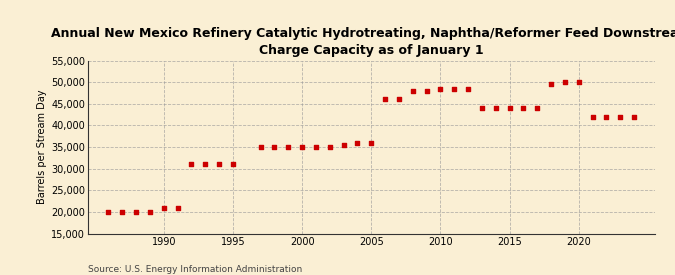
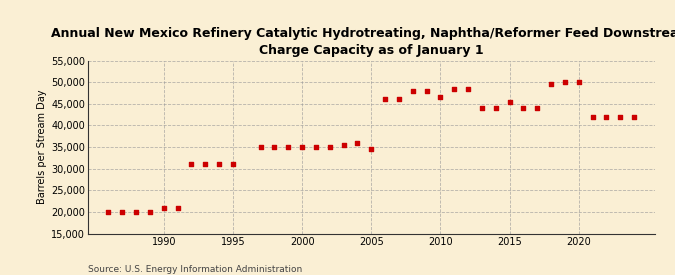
2005: 36,000 -> 34,500
2010: 48,500 -> 46,500
2015: 44,000 -> 45,500
